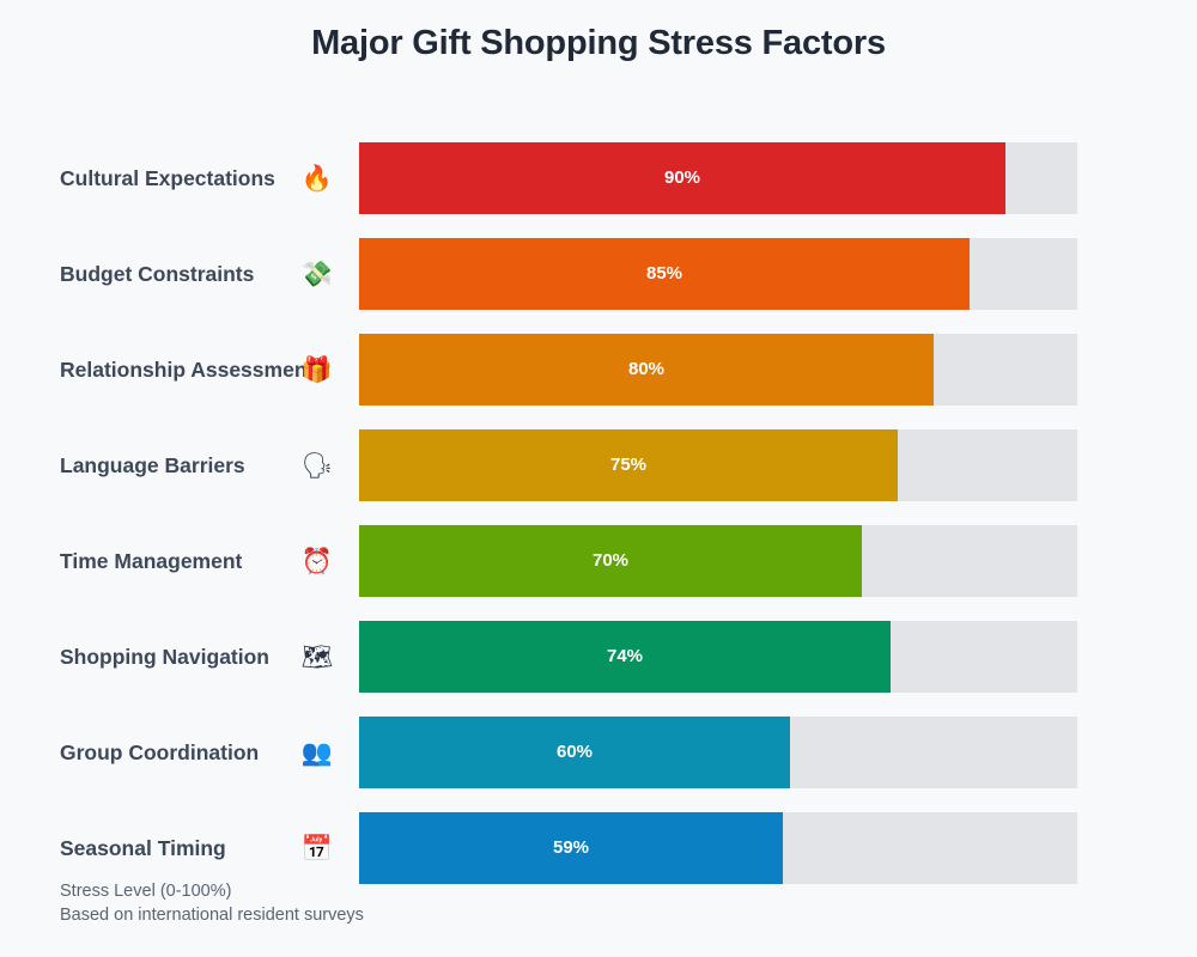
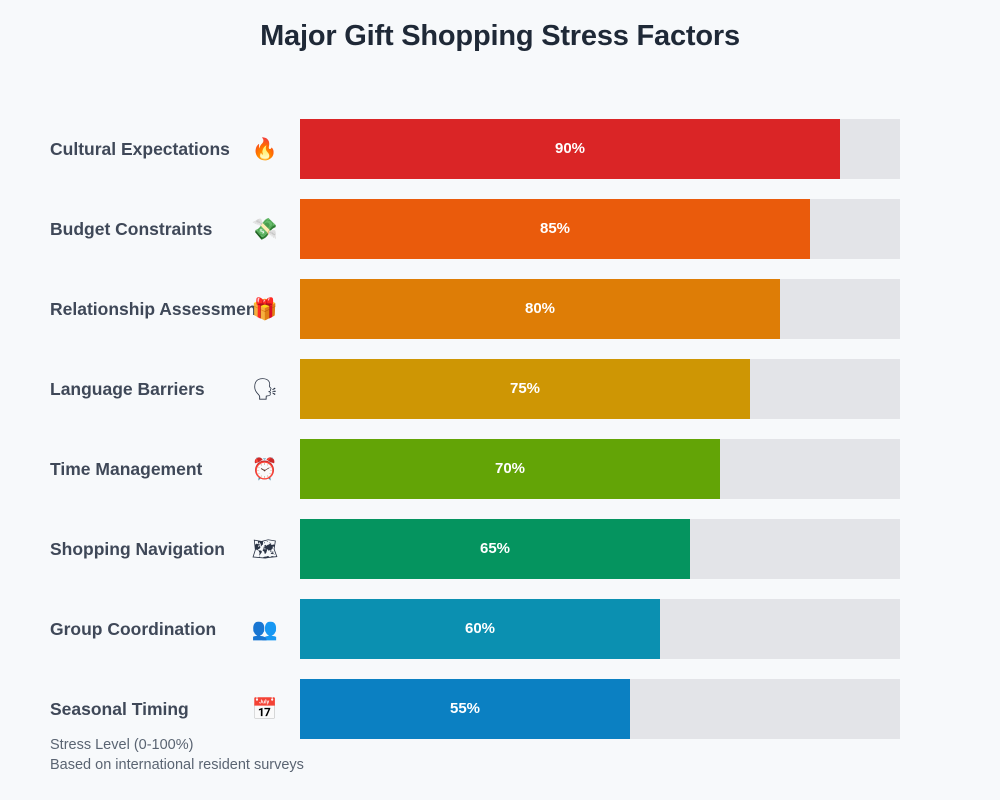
Shopping Navigation: 74% -> 65%
Seasonal Timing: 59% -> 55%
